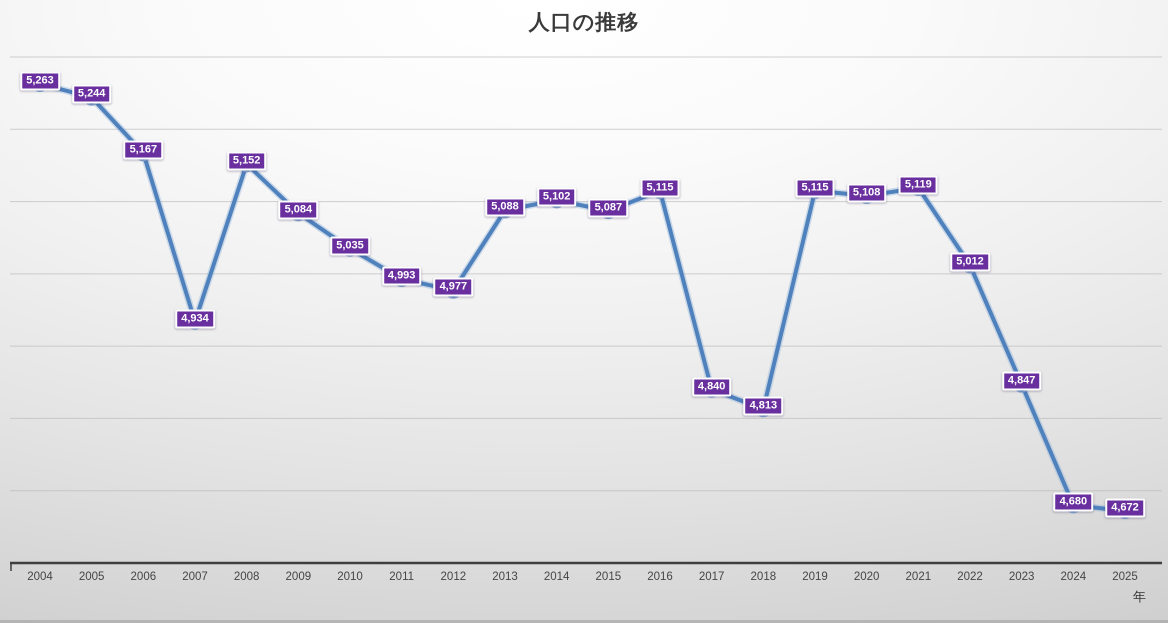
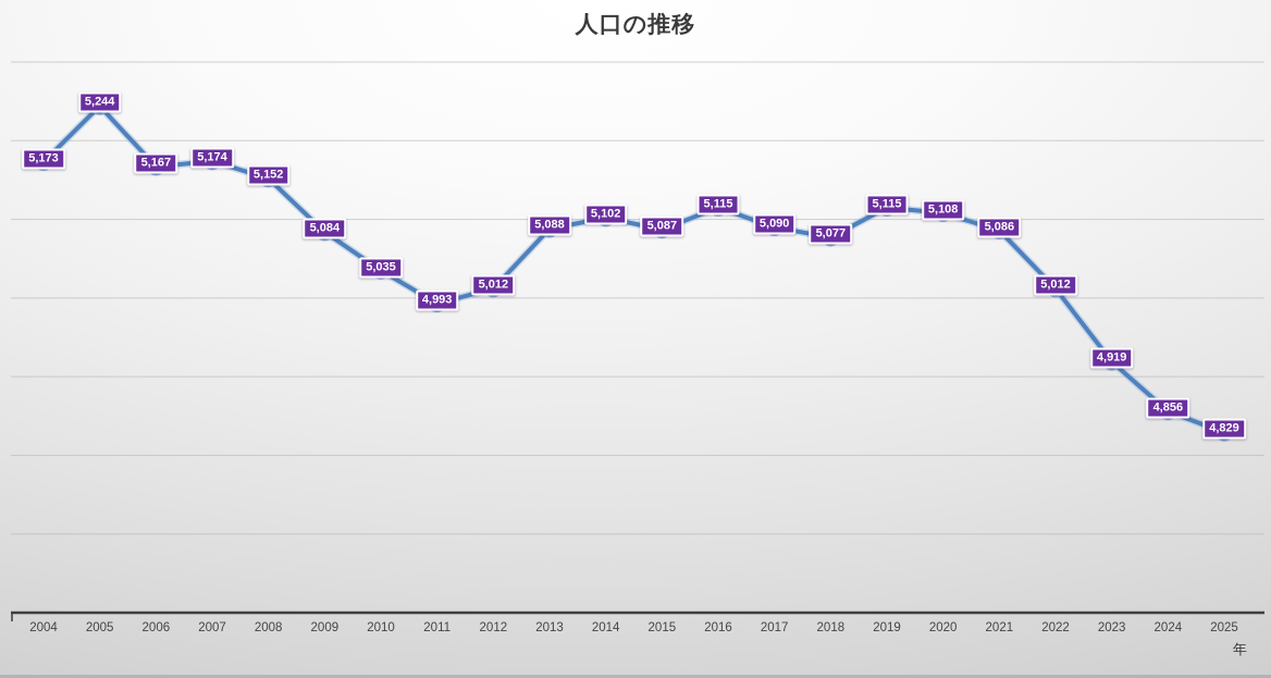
2004: 5,263 -> 5,173
2007: 4,934 -> 5,174
2012: 4,977 -> 5,012
2017: 4,840 -> 5,090
2018: 4,813 -> 5,077
2021: 5,119 -> 5,086
2023: 4,847 -> 4,919
2024: 4,680 -> 4,856
2025: 4,672 -> 4,829
